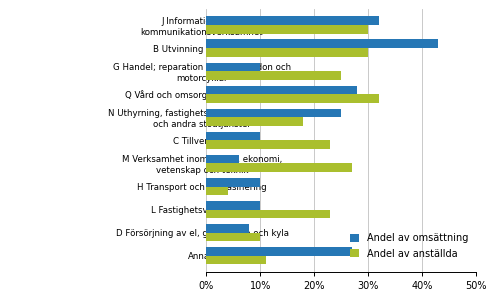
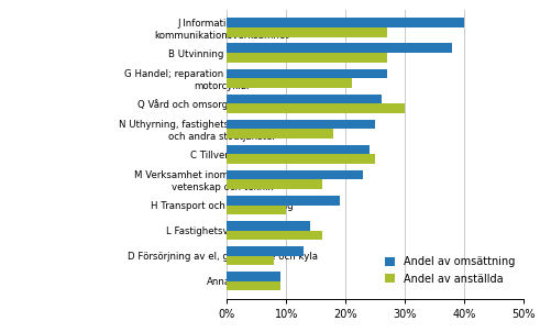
Andel av omsättning/J Informations- och kommunikationsverksamhet: 32% -> 40%
Andel av anställda/J Informations- och kommunikationsverksamhet: 30% -> 27%
Andel av omsättning/B Utvinning av mineral: 43% -> 38%
Andel av anställda/B Utvinning av mineral: 30% -> 27%
Andel av omsättning/G Handel; reparation av motorfordon och motorcyklar: 10% -> 27%
Andel av anställda/G Handel; reparation av motorfordon och motorcyklar: 25% -> 21%
Andel av omsättning/Q Vård och omsorg; sociala tjänster: 28% -> 26%
Andel av anställda/Q Vård och omsorg; sociala tjänster: 32% -> 30%
Andel av omsättning/C Tillverkning: 10% -> 24%
Andel av anställda/C Tillverkning: 23% -> 25%
Andel av omsättning/M Verksamhet inom juridik, ekonomi, vetenskap och teknik: 6% -> 23%
Andel av anställda/M Verksamhet inom juridik, ekonomi, vetenskap och teknik: 27% -> 16%
Andel av omsättning/H Transport och magasinering: 10% -> 19%
Andel av anställda/H Transport och magasinering: 4% -> 10%
Andel av omsättning/L Fastighetsverksamhet: 10% -> 14%
Andel av anställda/L Fastighetsverksamhet: 23% -> 16%
Andel av omsättning/D Försörjning av el, gas, värme och kyla: 8% -> 13%
Andel av anställda/D Försörjning av el, gas, värme och kyla: 10% -> 8%
Andel av omsättning/Annan: 27% -> 9%
Andel av anställda/Annan: 11% -> 9%
